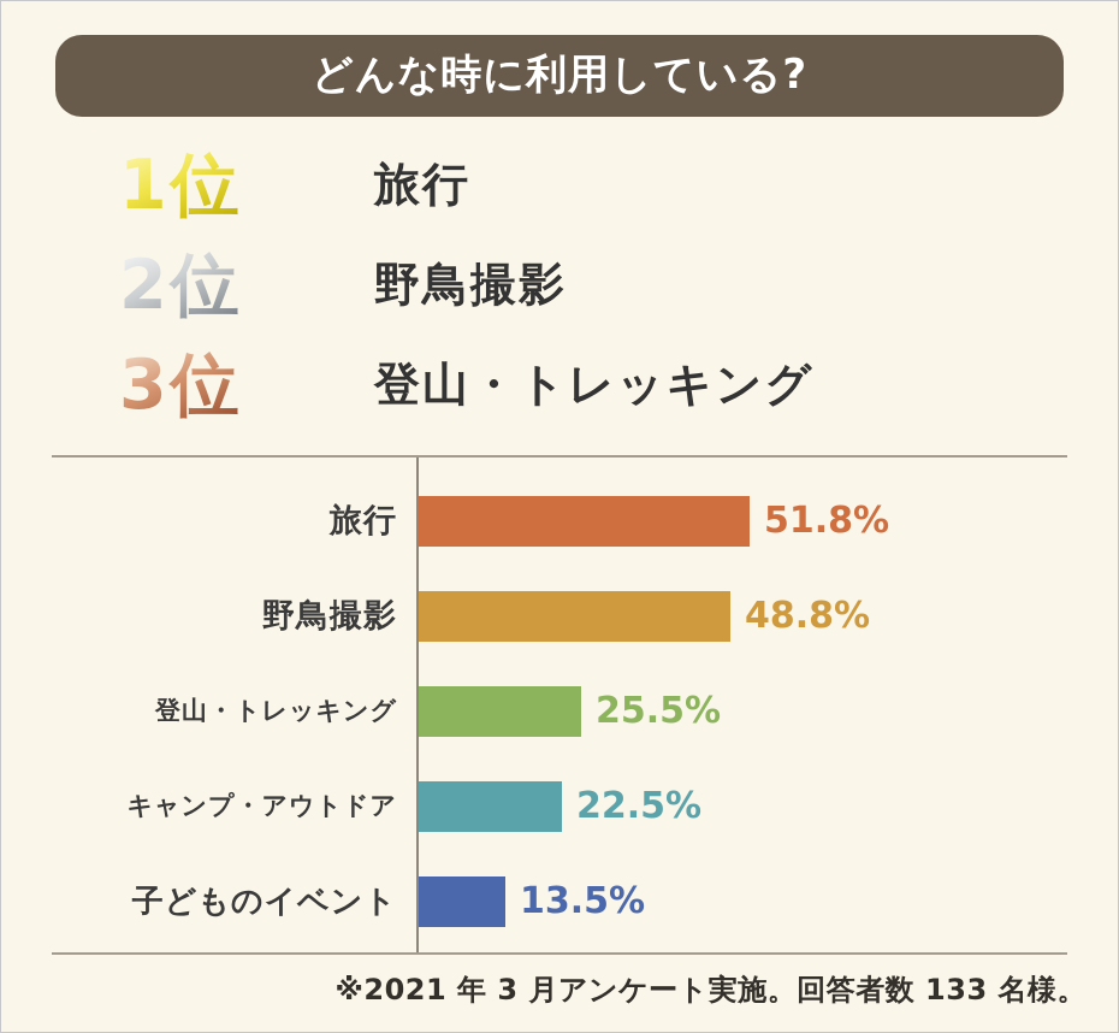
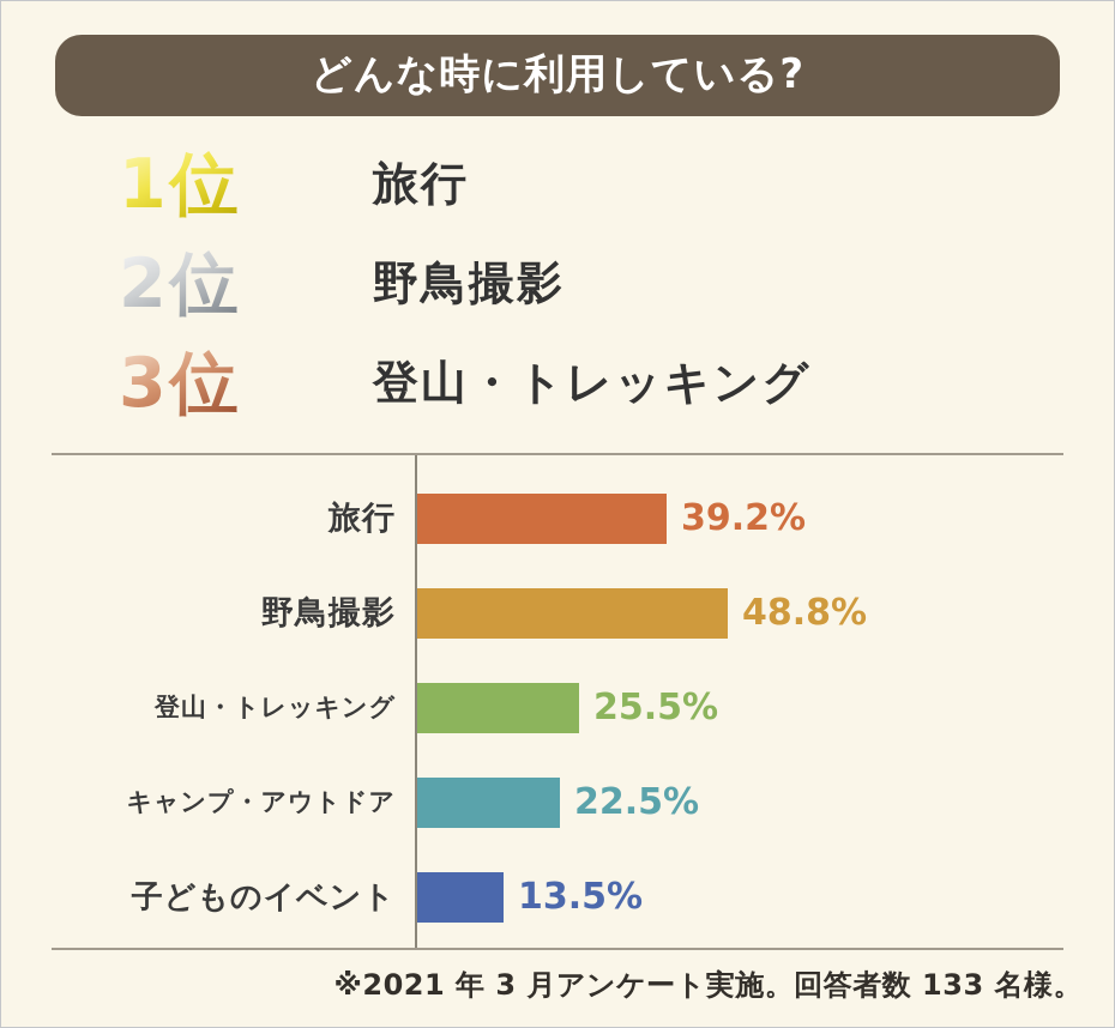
旅行: 51.8% -> 39.2%
